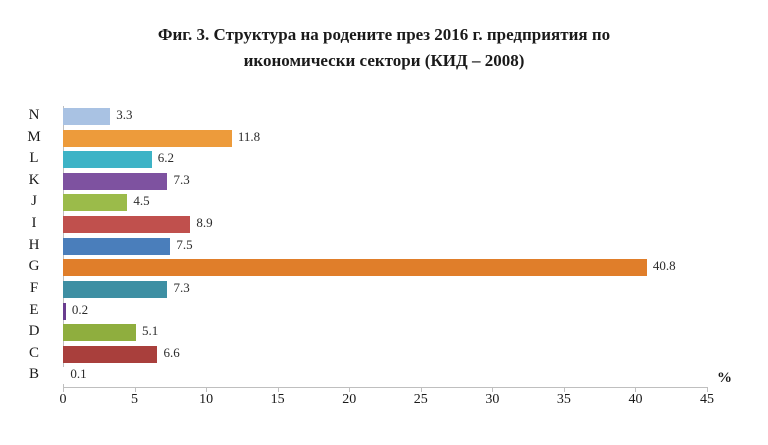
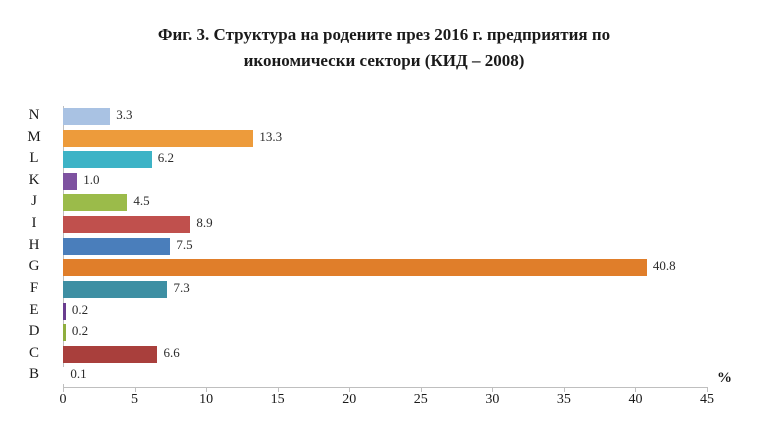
M: 11.8 -> 13.3
K: 7.3 -> 1.0
D: 5.1 -> 0.2
